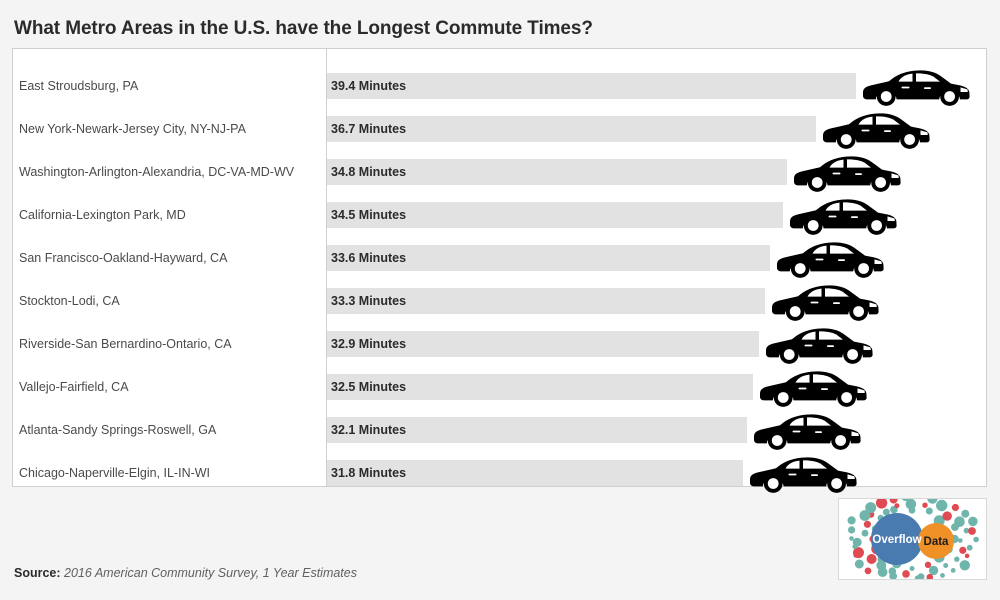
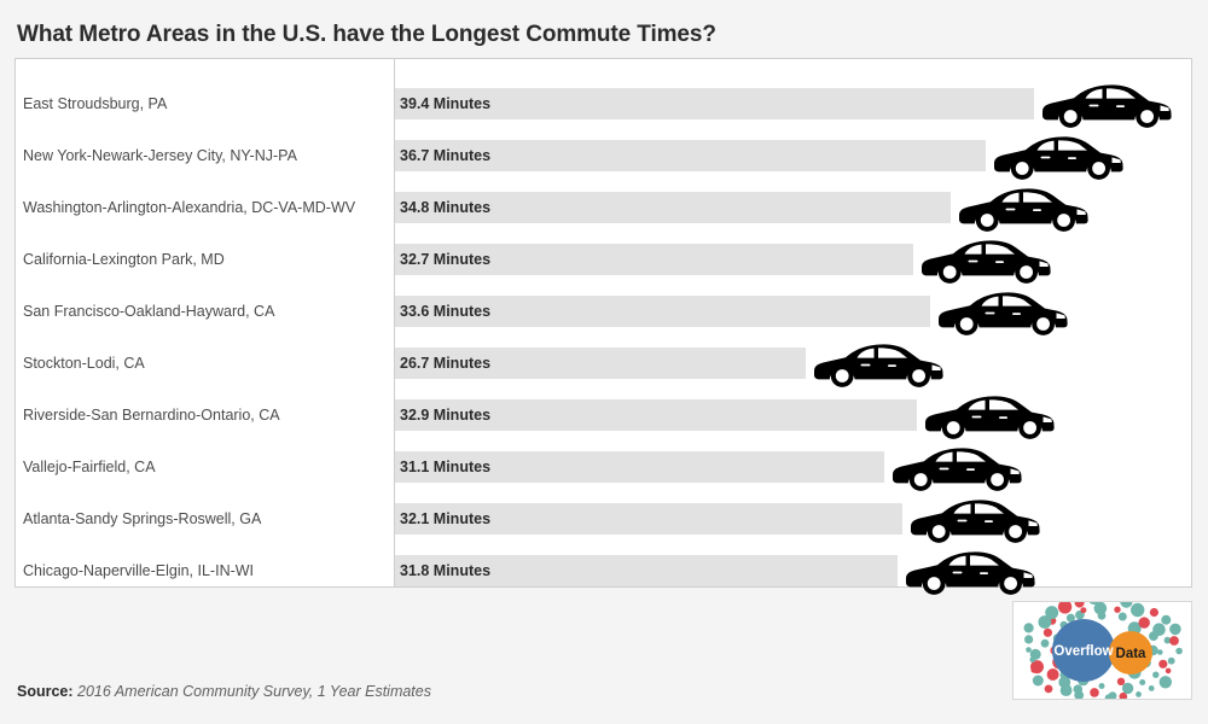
California-Lexington Park, MD: 34.5 -> 32.7
Stockton-Lodi, CA: 33.3 -> 26.7
Vallejo-Fairfield, CA: 32.5 -> 31.1
